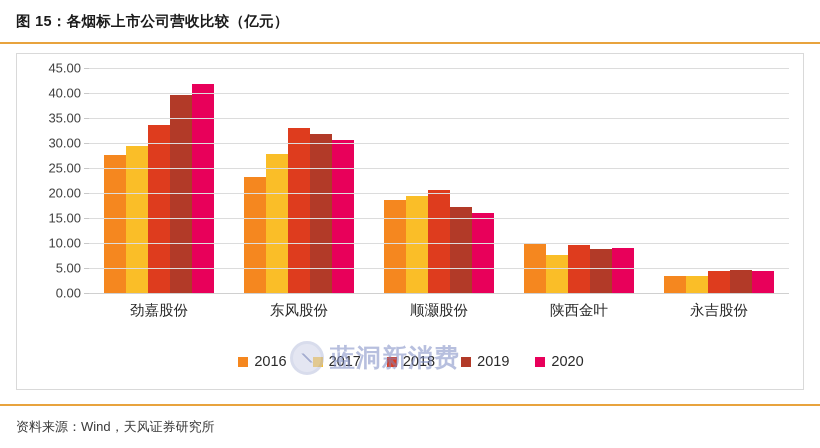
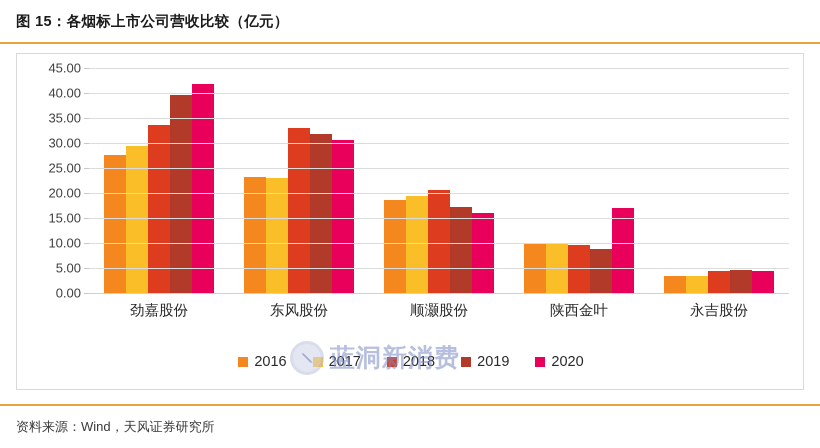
2017/东风股份: 28 -> 23
2017/陕西金叶: 8 -> 10
2020/陕西金叶: 9 -> 17
